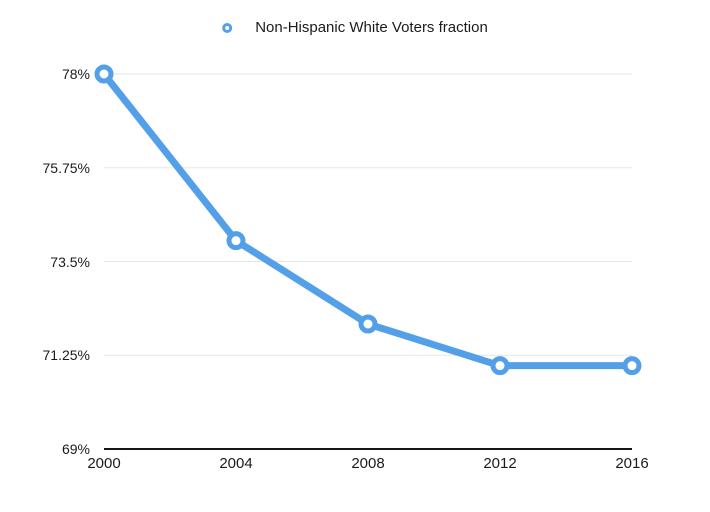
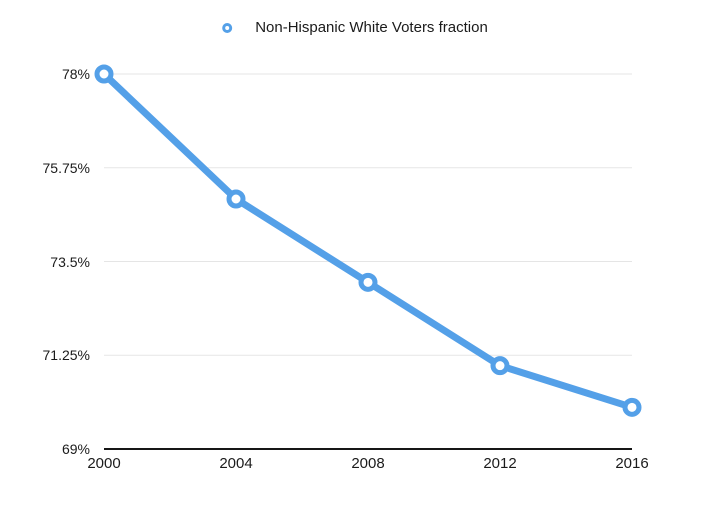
2004: 74% -> 75%
2008: 72% -> 73%
2016: 71% -> 70%
